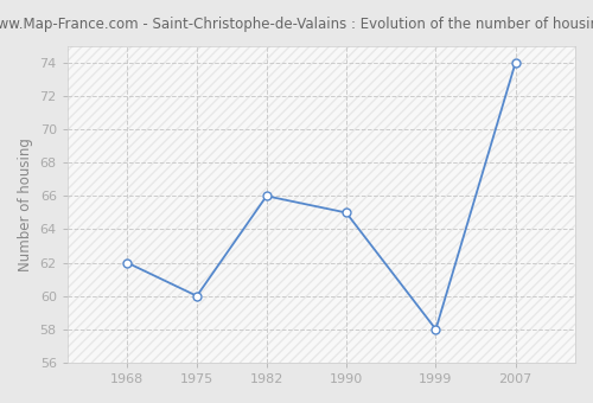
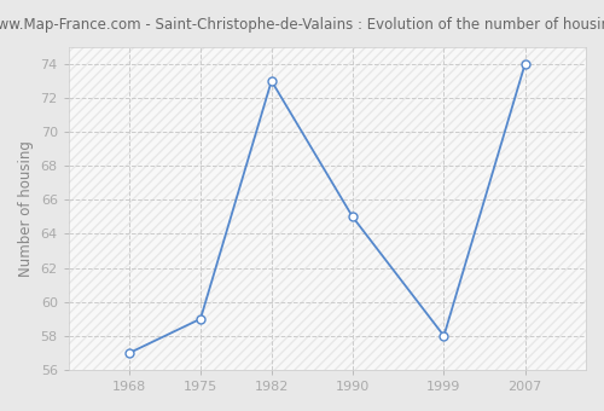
1968: 62 -> 57
1975: 60 -> 59
1982: 66 -> 73
